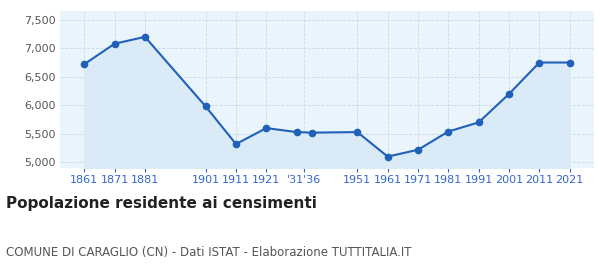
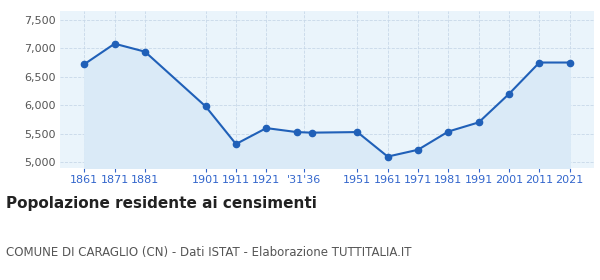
1881: 7,200 -> 6,940
